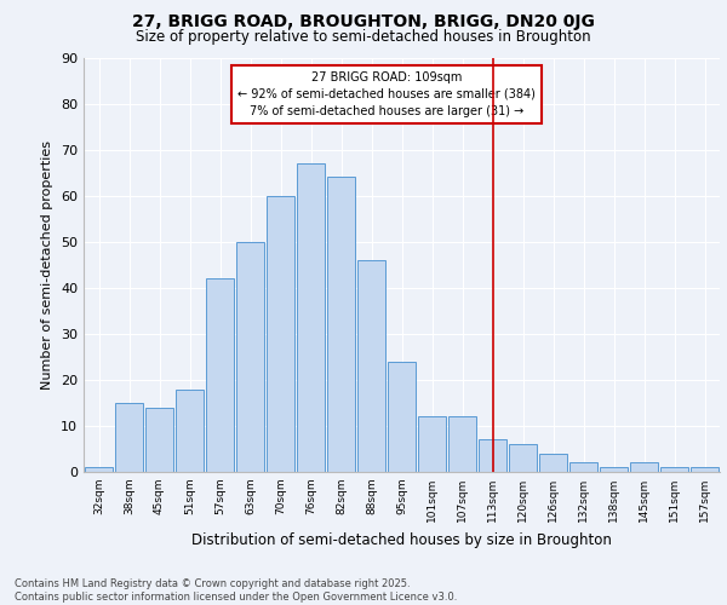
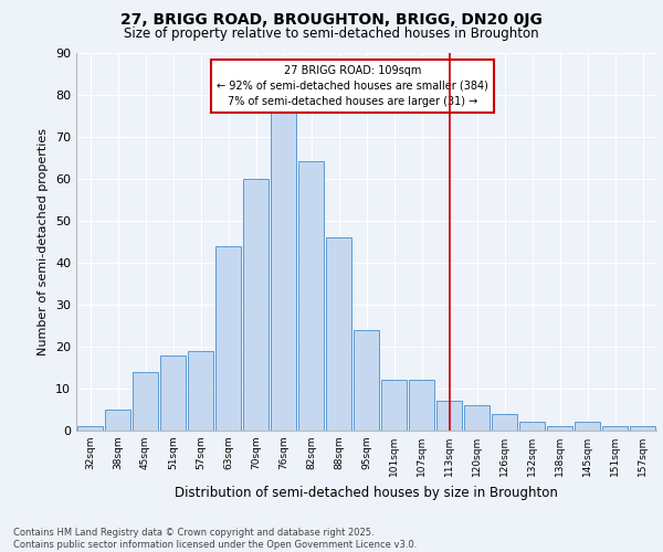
38sqm: 15 -> 5
57sqm: 42 -> 19
63sqm: 50 -> 44
76sqm: 67 -> 76
